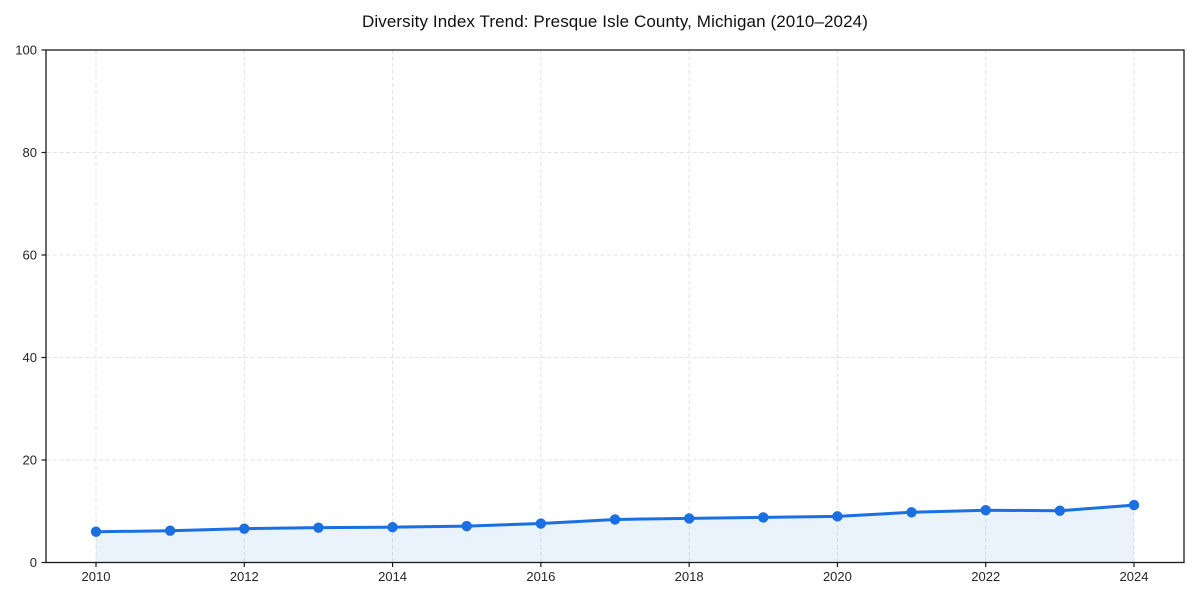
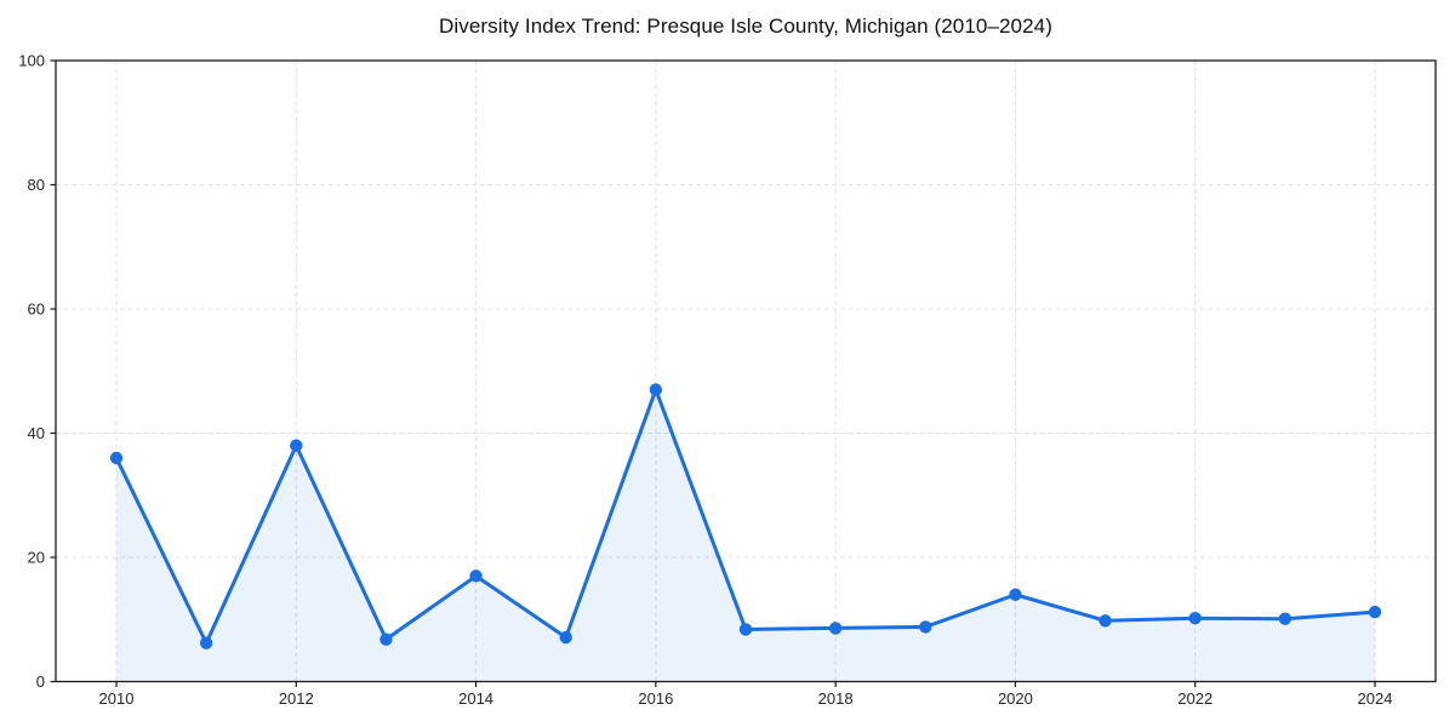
2010: 6 -> 36
2012: 7 -> 38
2014: 7 -> 17
2016: 8 -> 47
2020: 9 -> 14
